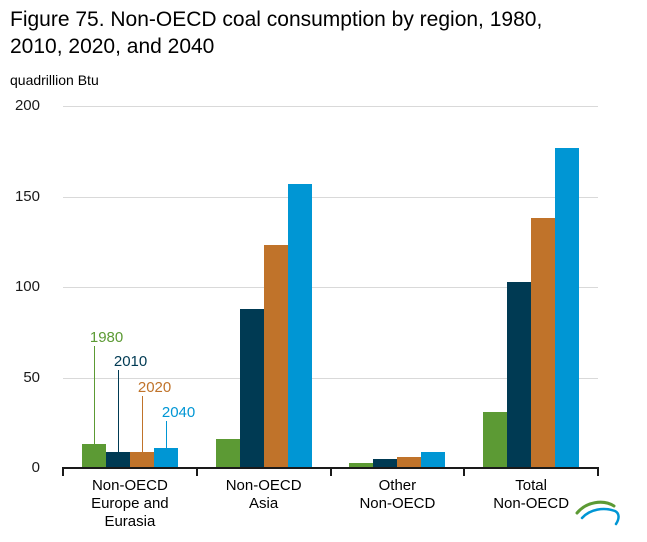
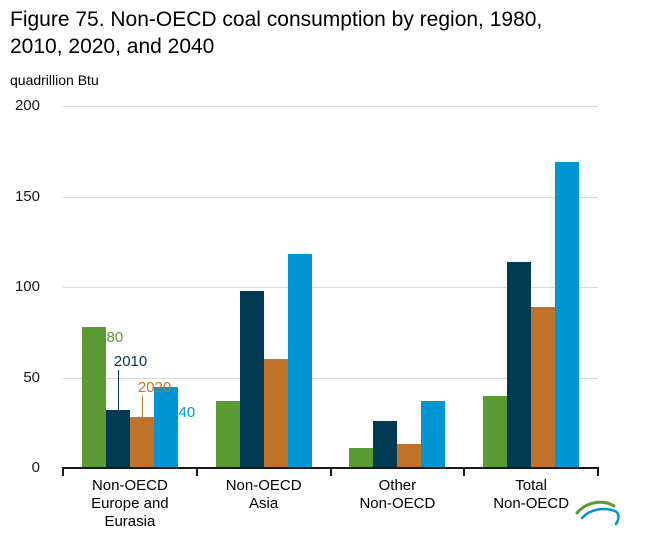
1980/Non-OECD Europe and Eurasia: 13 -> 78
2010/Non-OECD Europe and Eurasia: 9 -> 32
2020/Non-OECD Europe and Eurasia: 9 -> 28
2040/Non-OECD Europe and Eurasia: 11 -> 45
1980/Non-OECD Asia: 16 -> 37
2010/Non-OECD Asia: 88 -> 98
2020/Non-OECD Asia: 123 -> 60
2040/Non-OECD Asia: 157 -> 118
1980/Other Non-OECD: 3 -> 11
2010/Other Non-OECD: 5 -> 26
2020/Other Non-OECD: 6 -> 13
2040/Other Non-OECD: 9 -> 37
1980/Total Non-OECD: 31 -> 40
2010/Total Non-OECD: 103 -> 114
2020/Total Non-OECD: 138 -> 89
2040/Total Non-OECD: 177 -> 169
